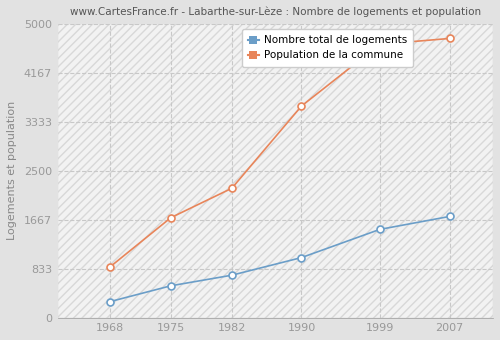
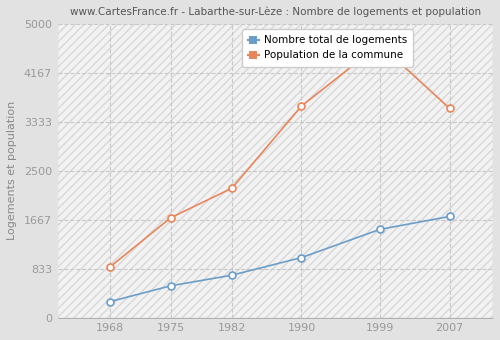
Population de la commune/2007: 4750 -> 3560
